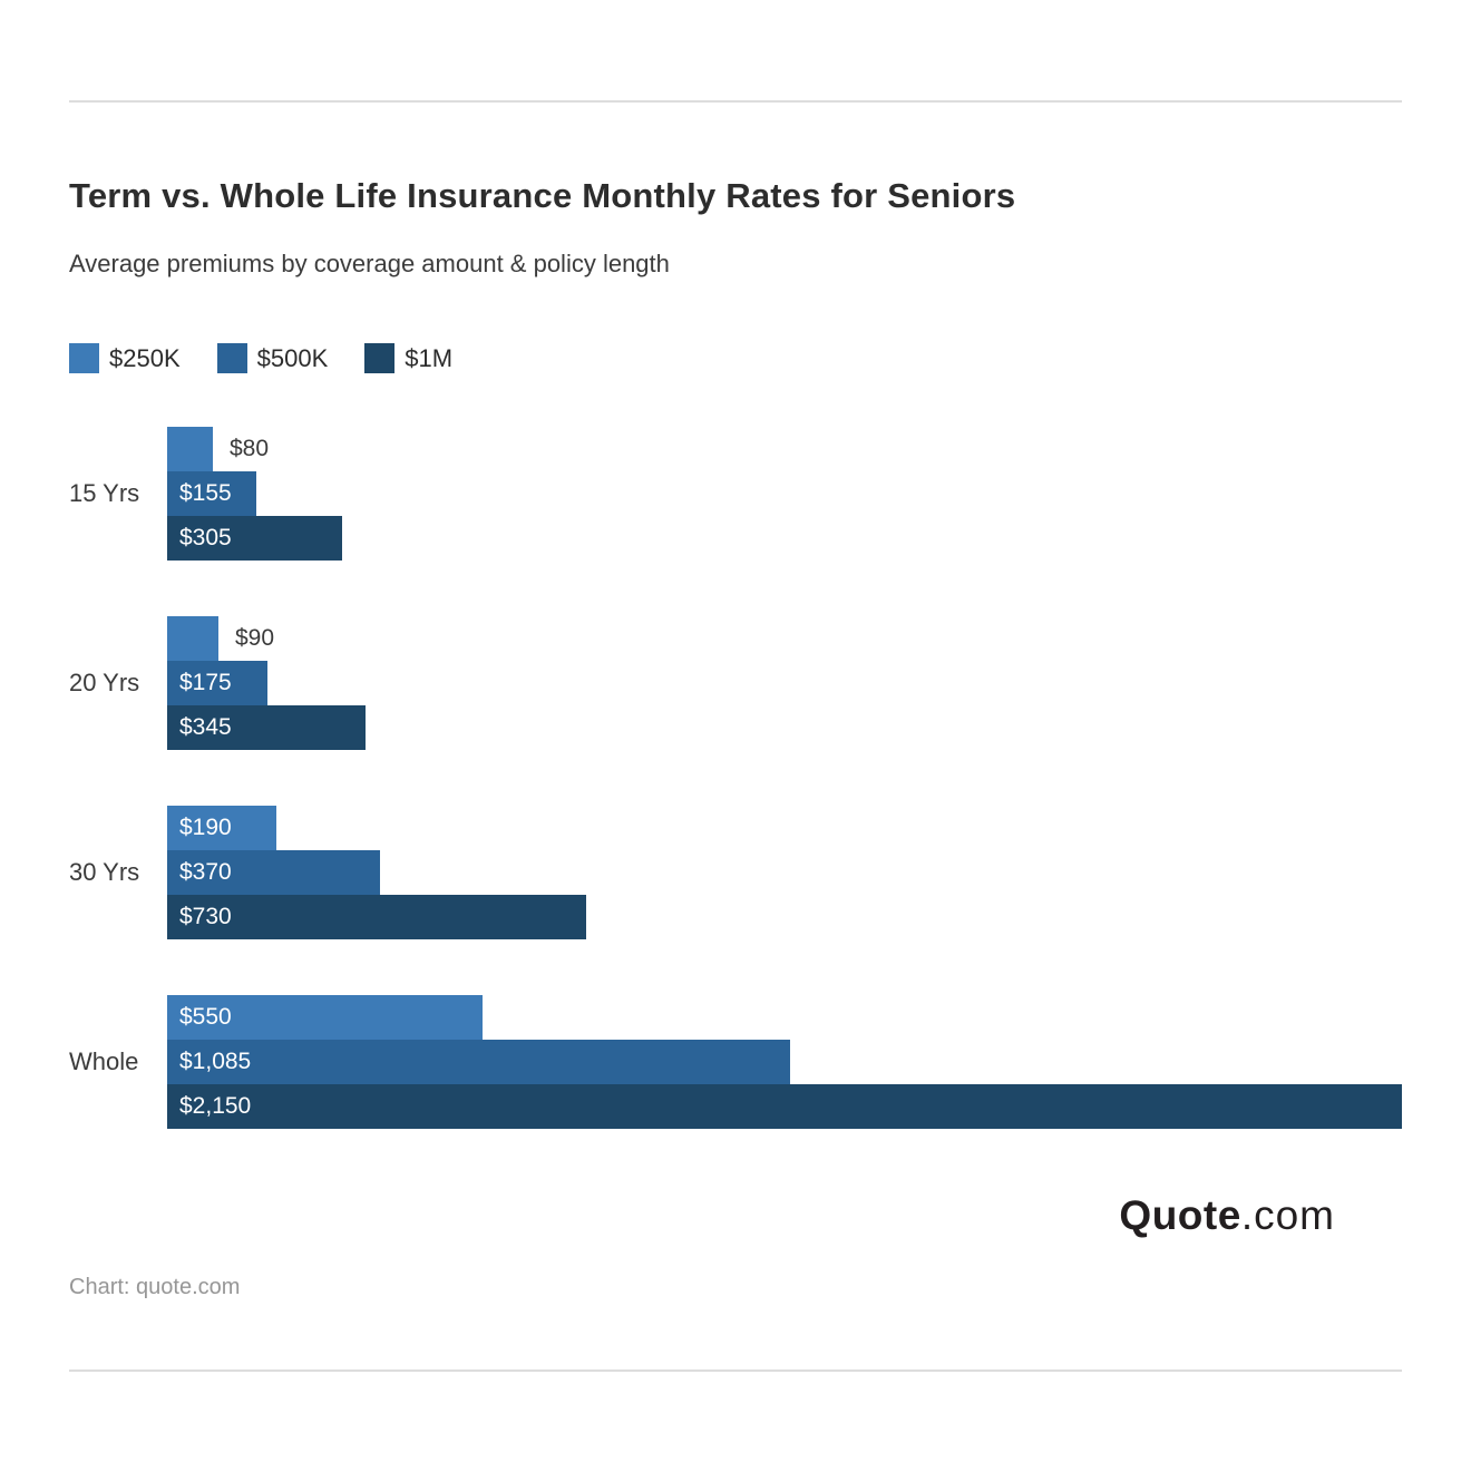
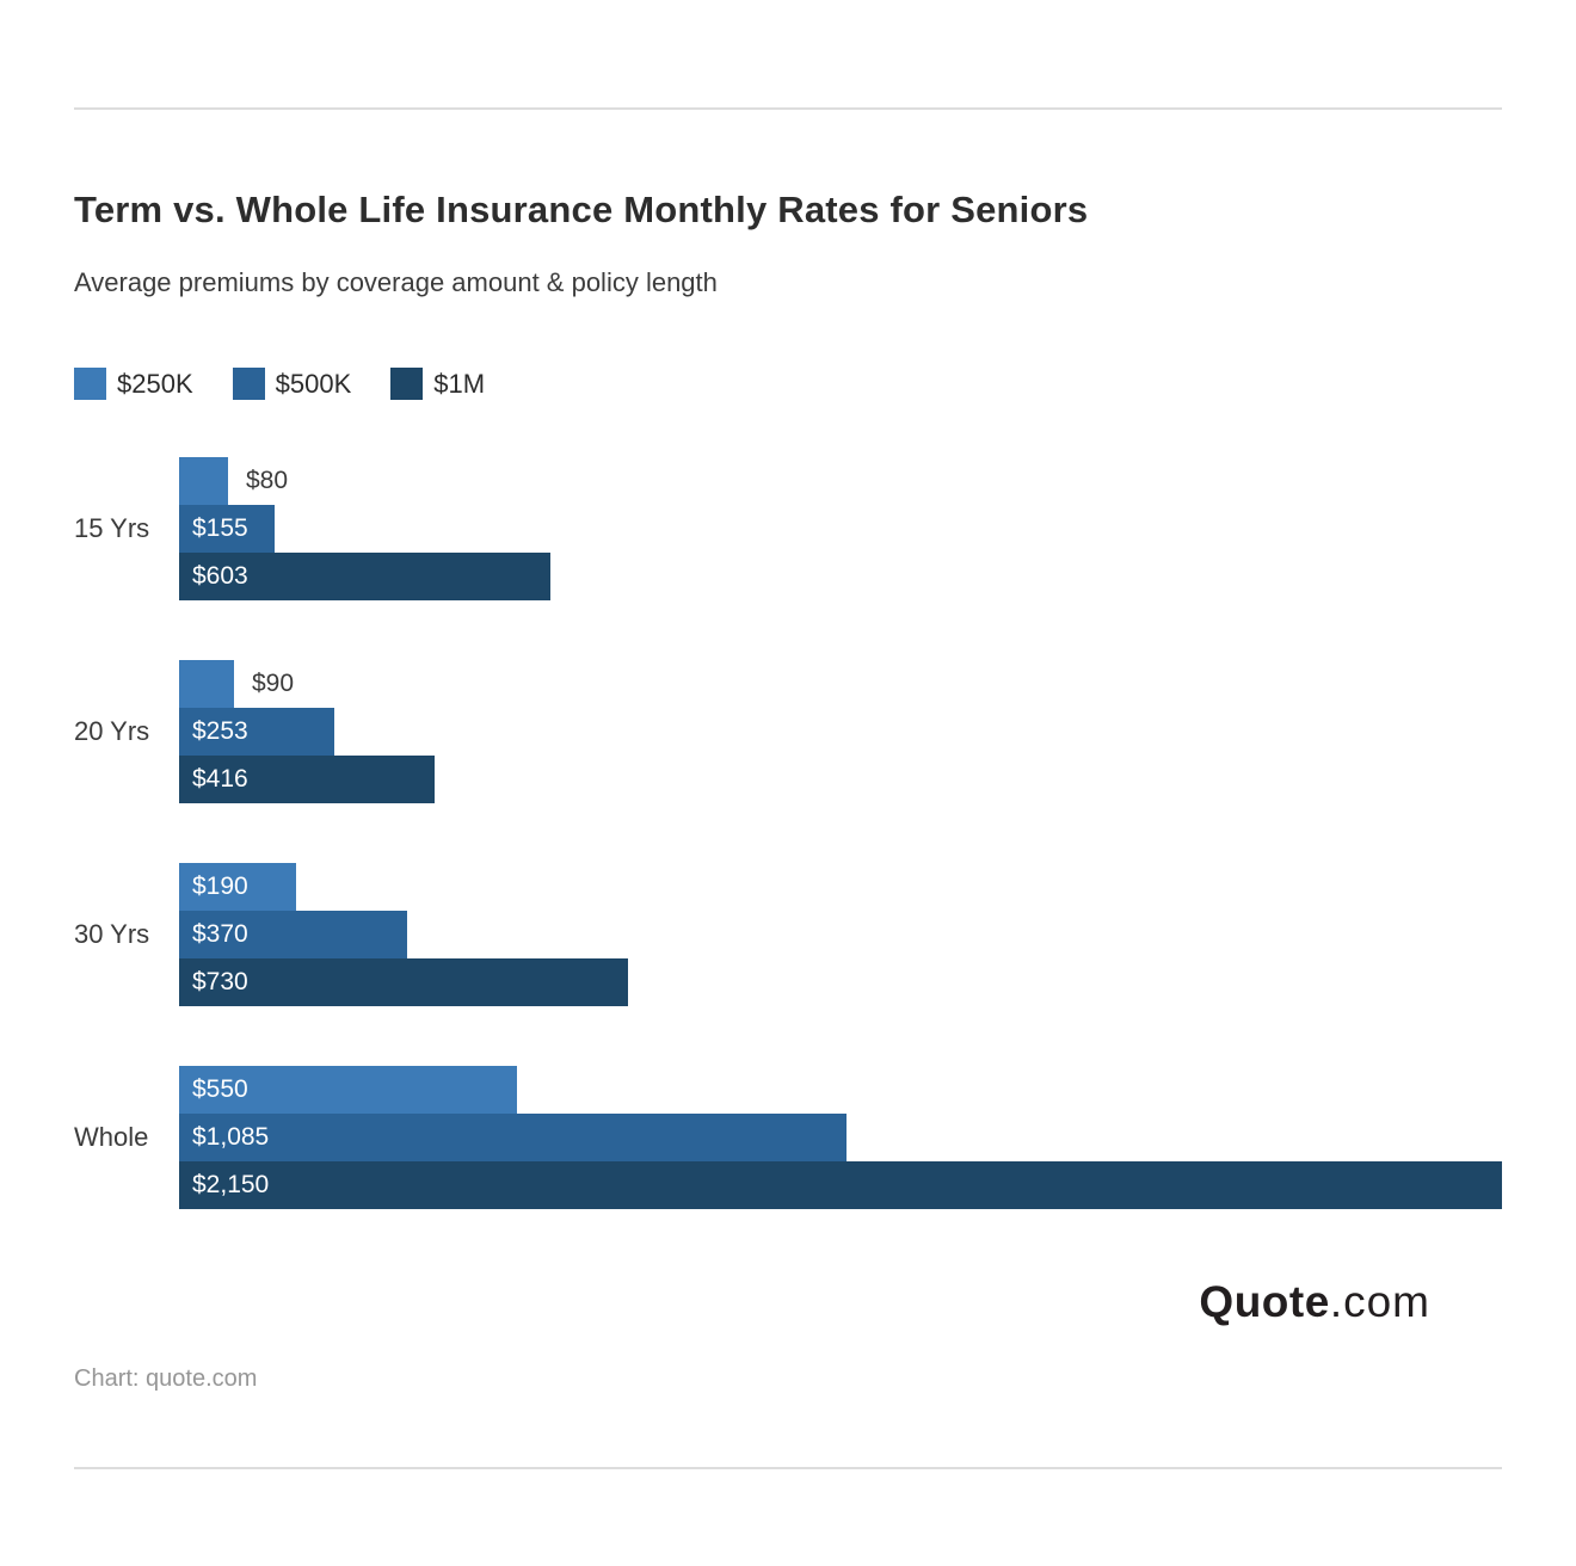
$1M/15 Yrs: $305 -> $603
$500K/20 Yrs: $175 -> $253
$1M/20 Yrs: $345 -> $416
